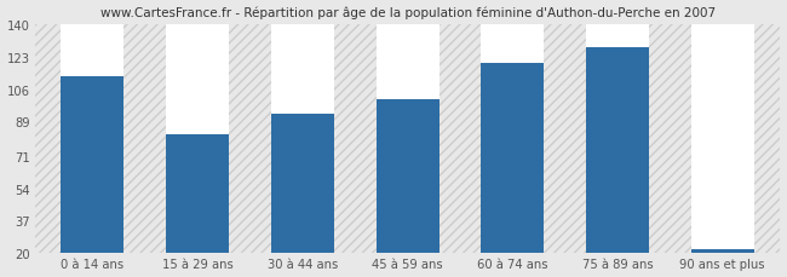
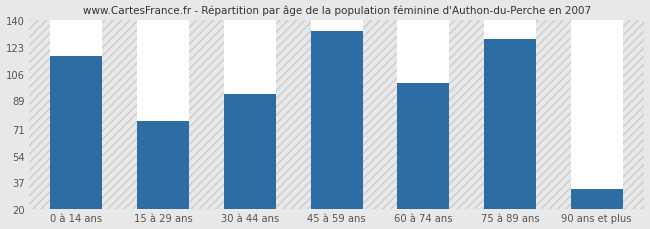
0 à 14 ans: 113 -> 117
15 à 29 ans: 82 -> 76
45 à 59 ans: 101 -> 133
60 à 74 ans: 120 -> 100
90 ans et plus: 22 -> 33
